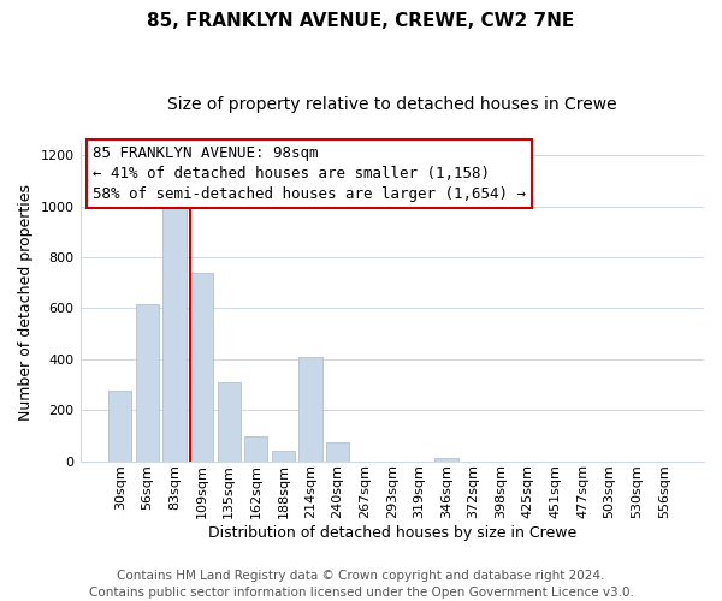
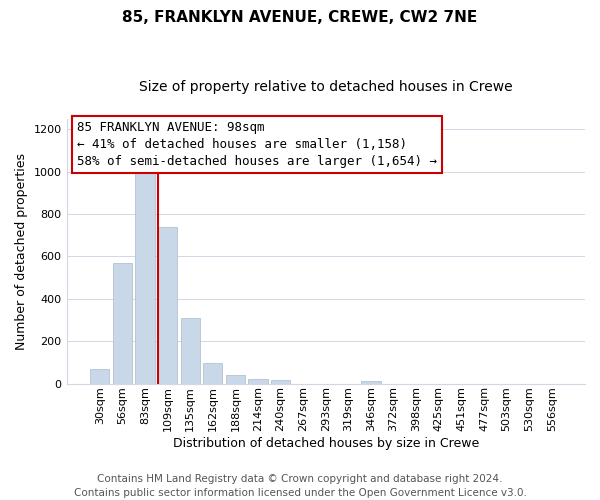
30sqm: 275 -> 70
56sqm: 615 -> 570
214sqm: 410 -> 20
240sqm: 75 -> 15
